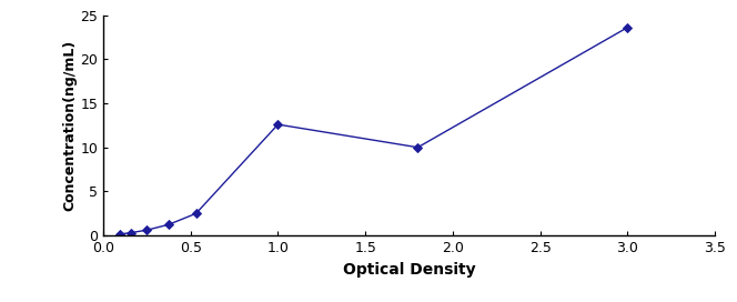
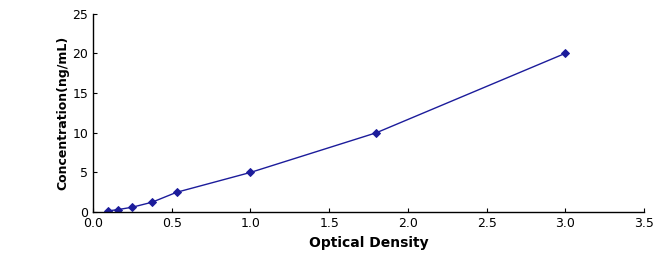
1.0: 12.6 -> 5.0
3.0: 23.6 -> 20.0
